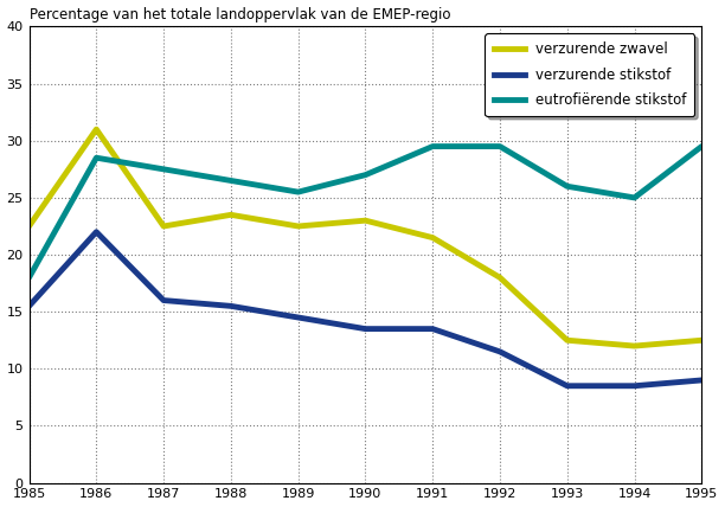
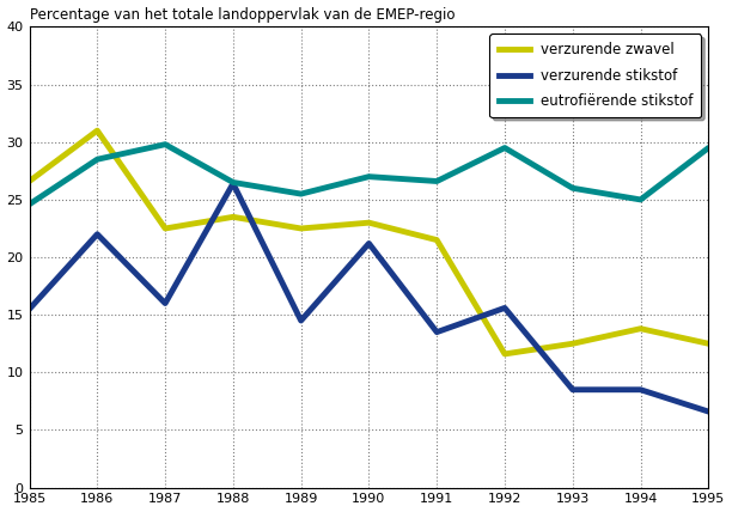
verzurende zwavel/1985: 22.5 -> 26.6
eutrofiërende stikstof/1985: 18.0 -> 24.6
eutrofiërende stikstof/1987: 27.5 -> 29.8
verzurende stikstof/1988: 15.5 -> 26.4
verzurende stikstof/1990: 13.5 -> 21.2
eutrofiërende stikstof/1991: 29.5 -> 26.6
verzurende zwavel/1992: 18.0 -> 11.6
verzurende stikstof/1992: 11.5 -> 15.6
verzurende zwavel/1994: 12.0 -> 13.8
verzurende stikstof/1995: 9.0 -> 6.6
